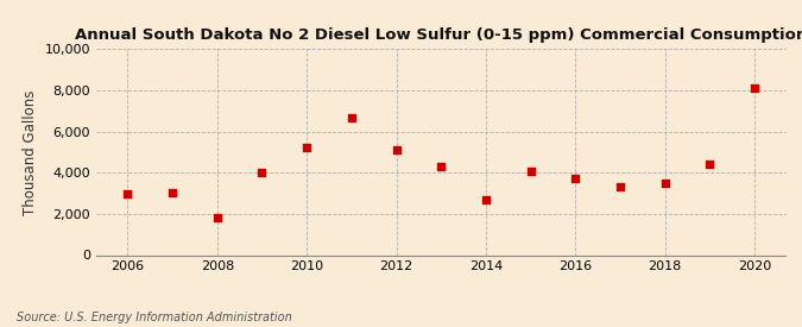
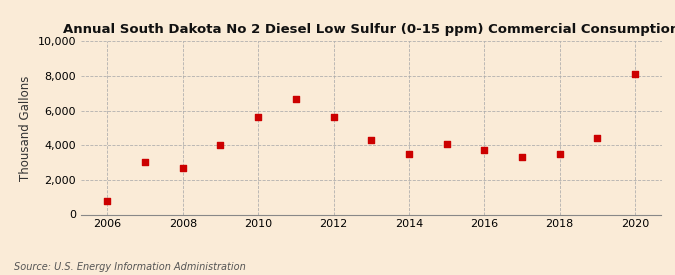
2006: 3,000 -> 800
2008: 1,800 -> 2,700
2010: 5,200 -> 5,600
2012: 5,100 -> 5,600
2014: 2,700 -> 3,500
